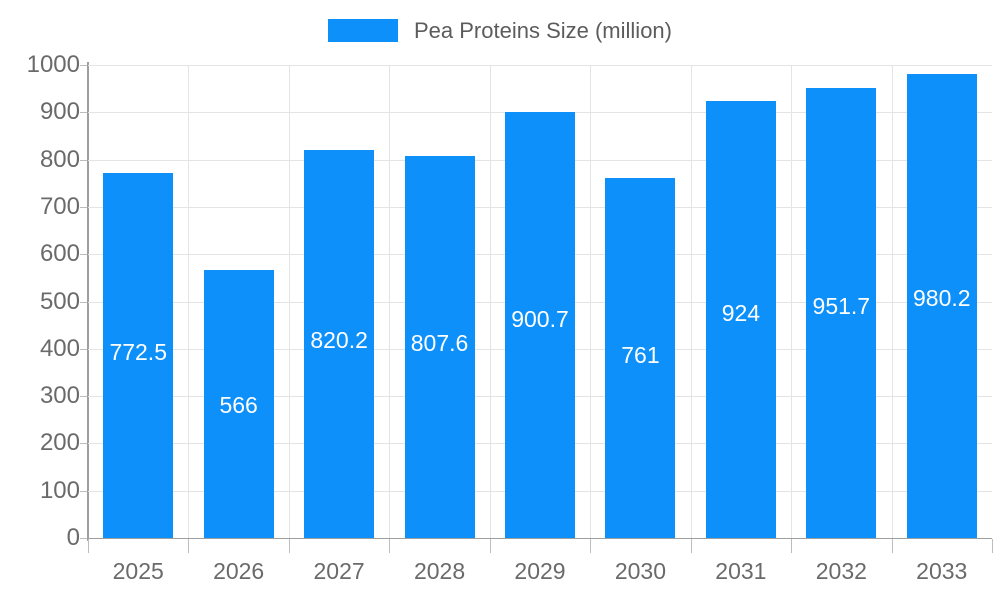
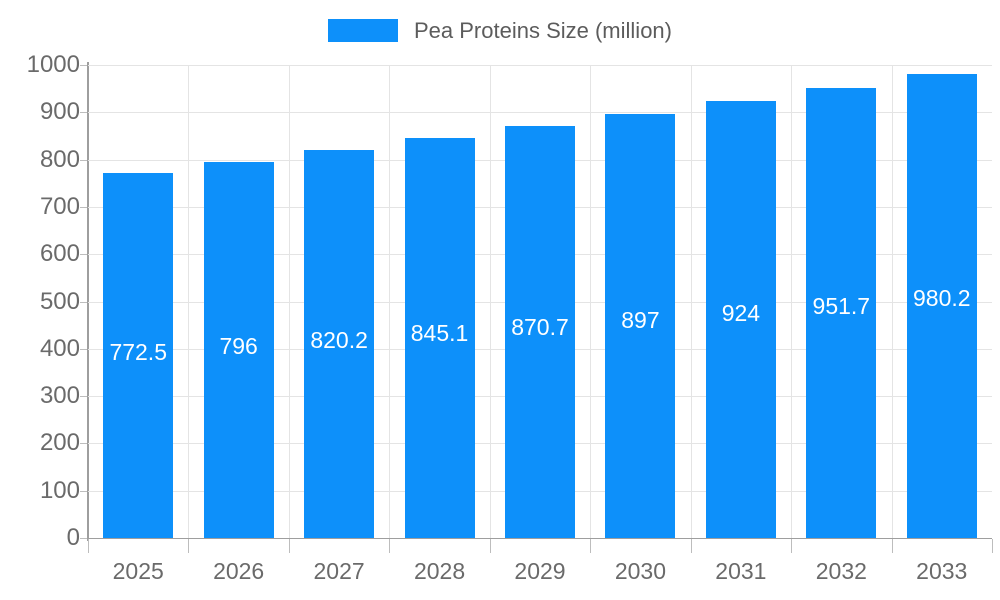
2026: 566 -> 796
2028: 807.6 -> 845.1
2029: 900.7 -> 870.7
2030: 761 -> 897
